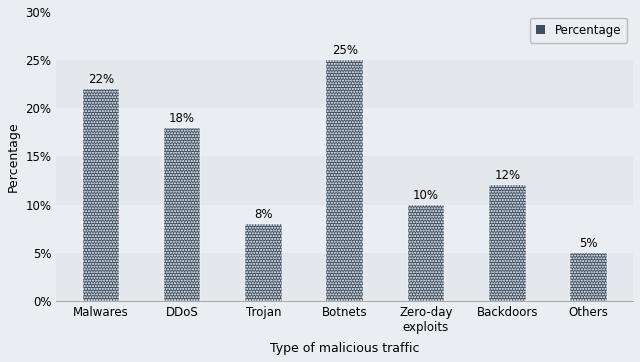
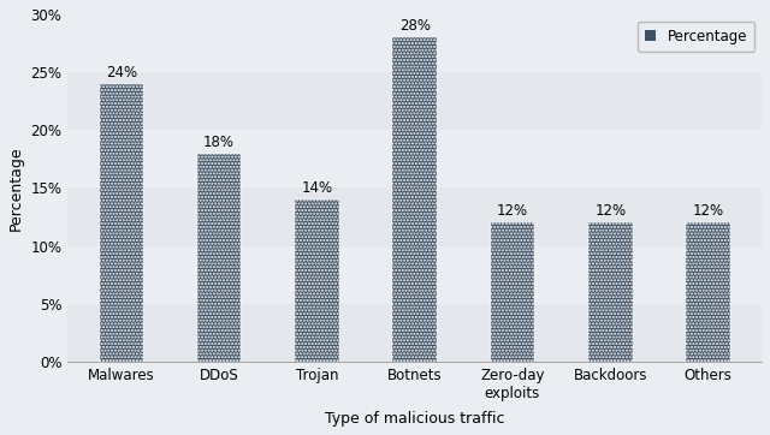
Malwares: 22% -> 24%
Trojan: 8% -> 14%
Botnets: 25% -> 28%
Zero-day exploits: 10% -> 12%
Others: 5% -> 12%
